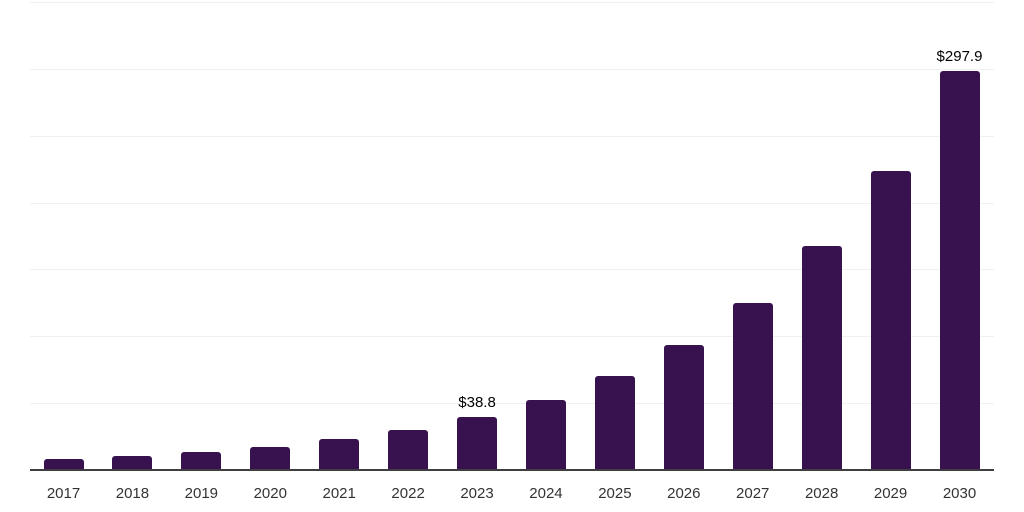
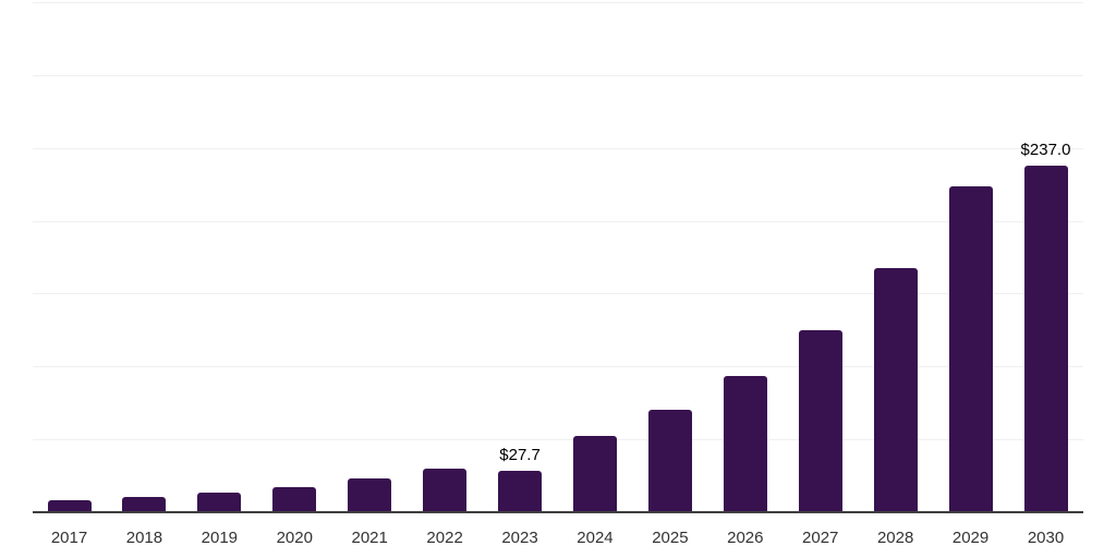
2023: $38.8 -> $27.7
2030: $297.9 -> $237.0
